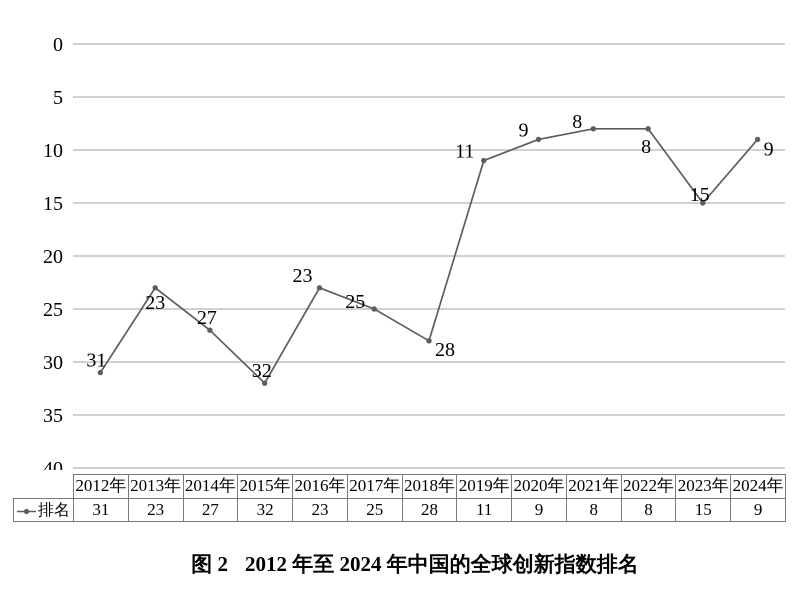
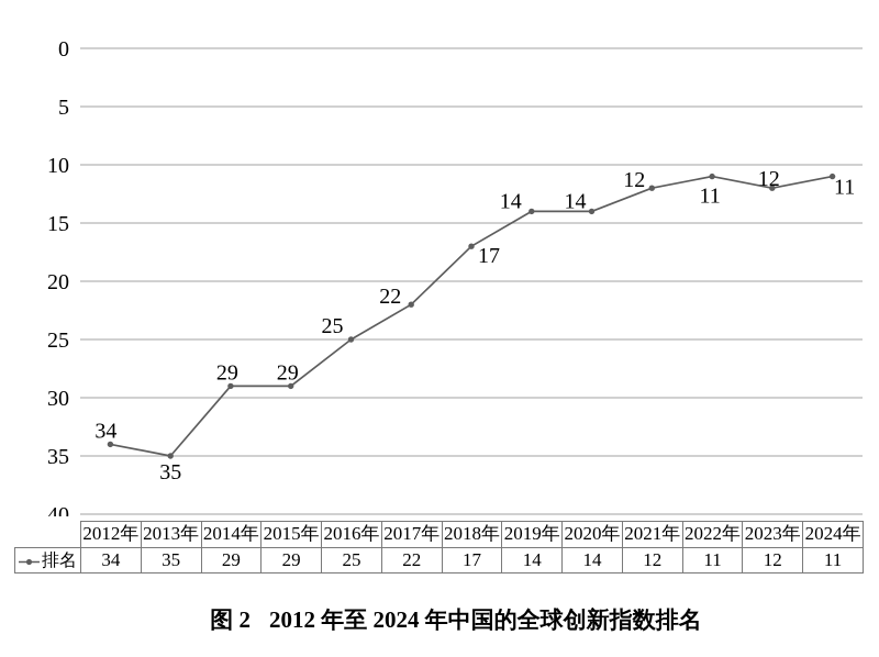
2012年: 31 -> 34
2013年: 23 -> 35
2014年: 27 -> 29
2015年: 32 -> 29
2016年: 23 -> 25
2017年: 25 -> 22
2018年: 28 -> 17
2019年: 11 -> 14
2020年: 9 -> 14
2021年: 8 -> 12
2022年: 8 -> 11
2023年: 15 -> 12
2024年: 9 -> 11
